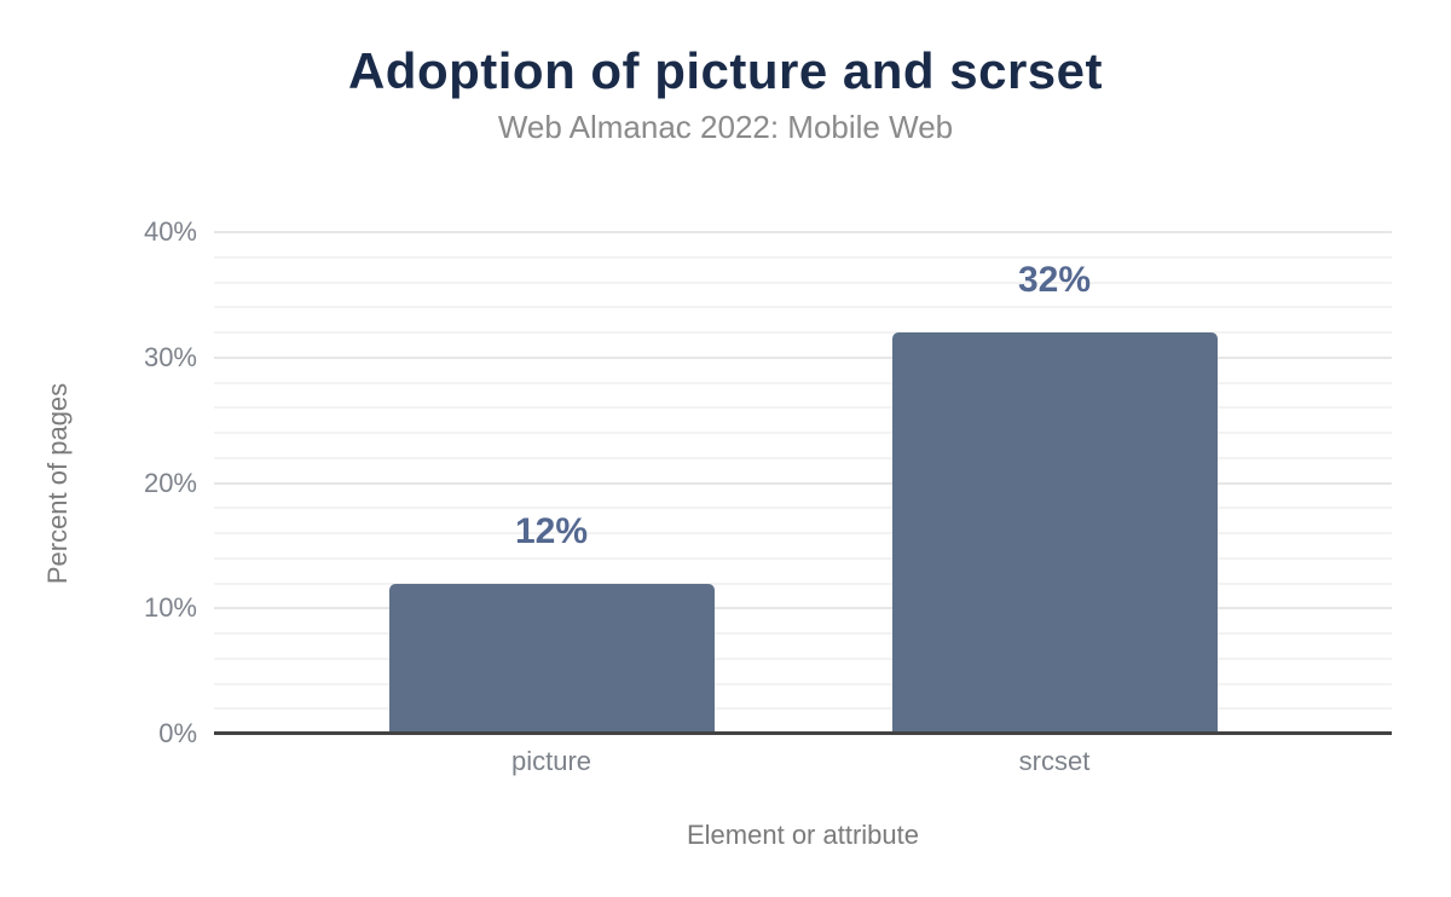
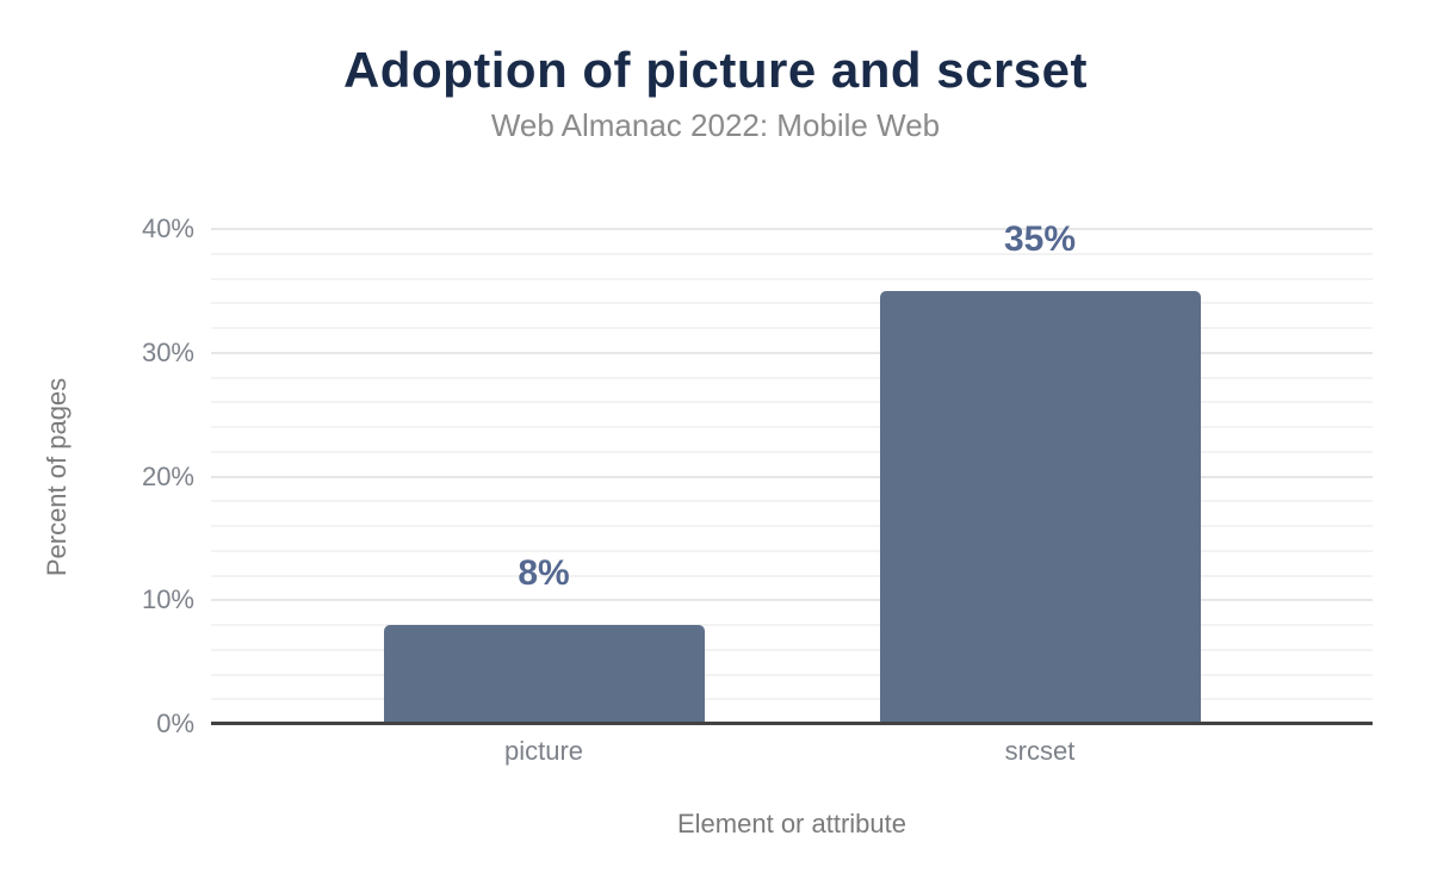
picture: 12% -> 8%
srcset: 32% -> 35%
